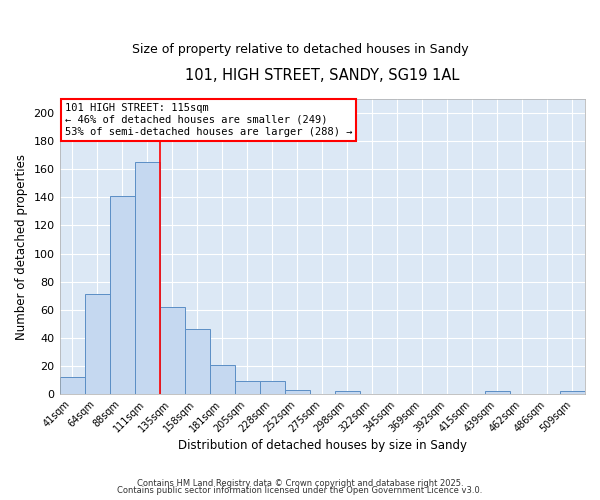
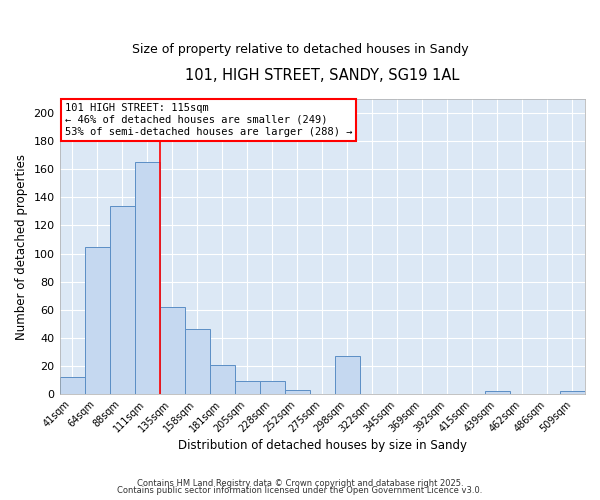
64sqm: 71 -> 105
88sqm: 141 -> 134
298sqm: 2 -> 27
